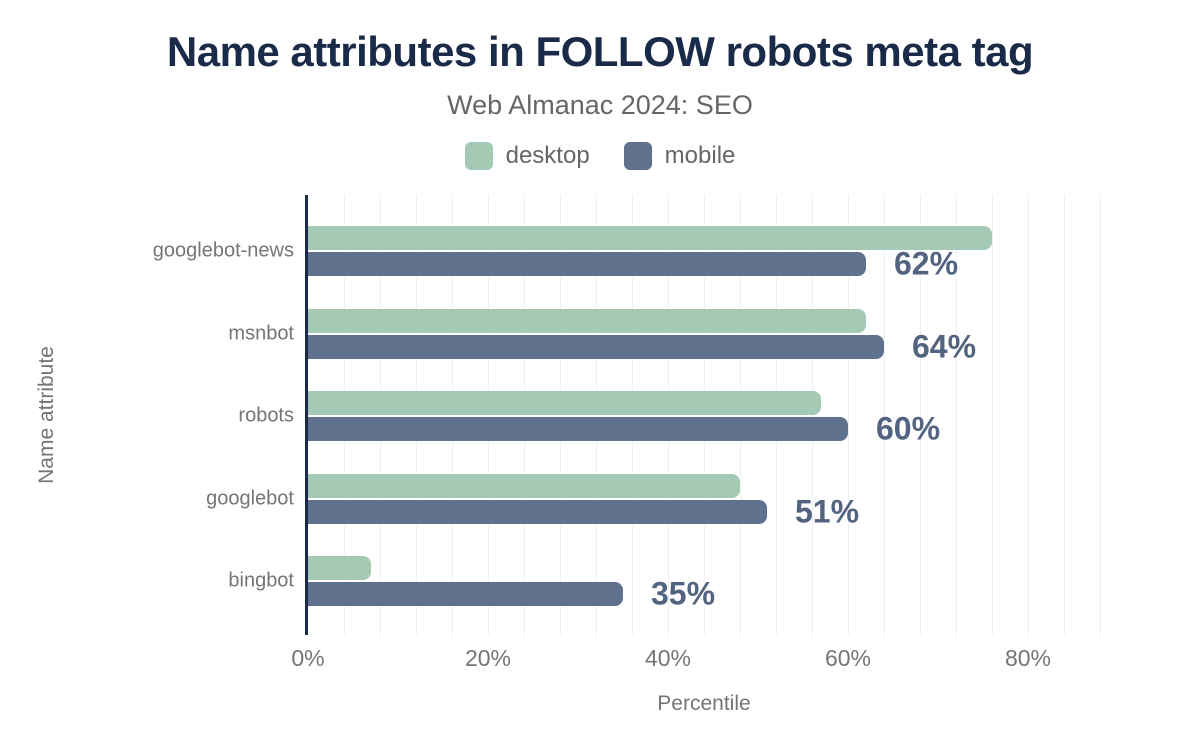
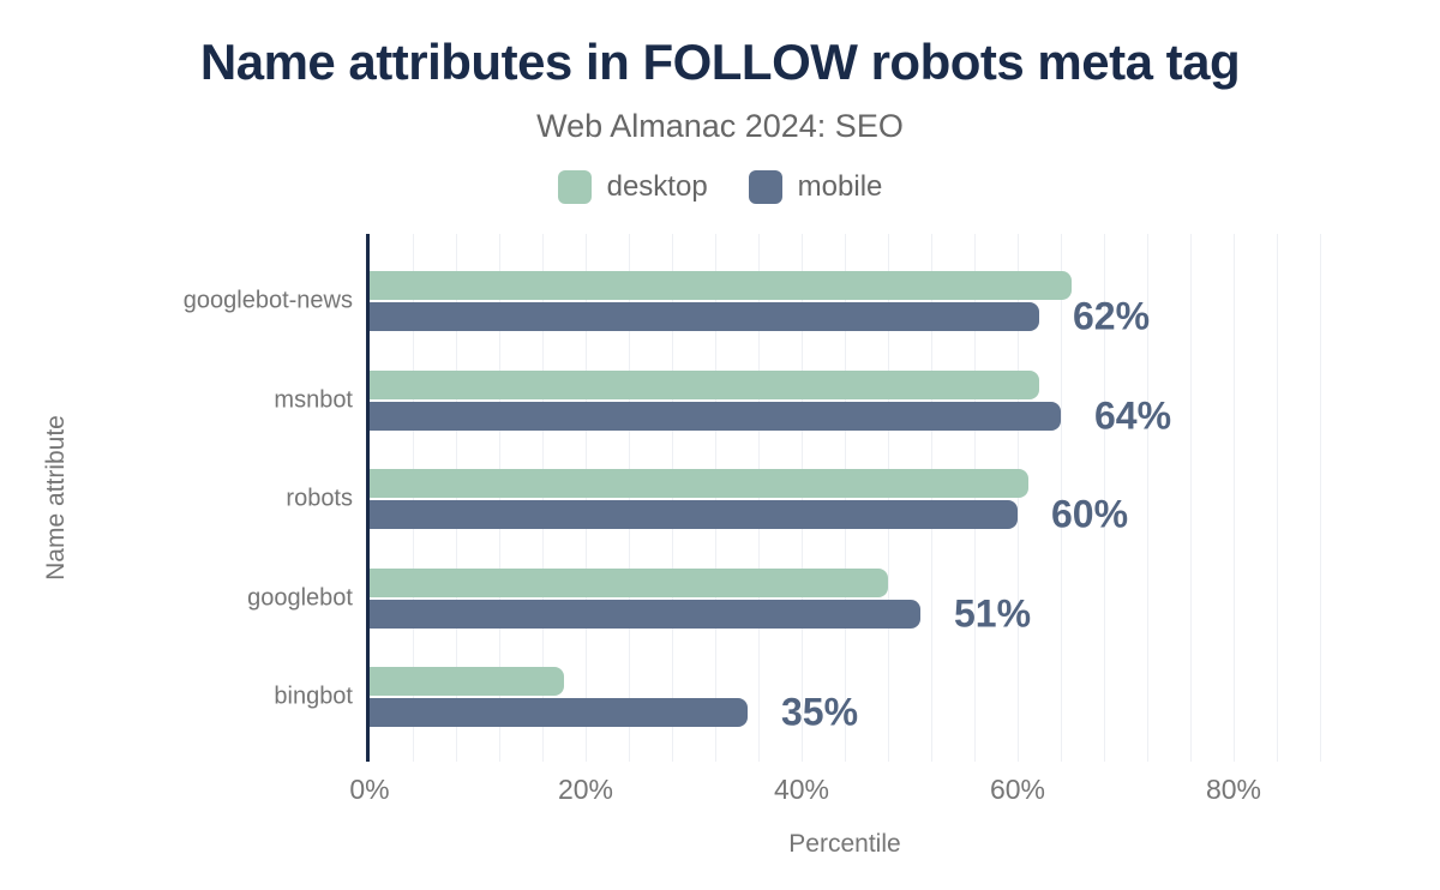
desktop/googlebot-news: 76% -> 65%
desktop/robots: 57% -> 61%
desktop/bingbot: 7% -> 18%
